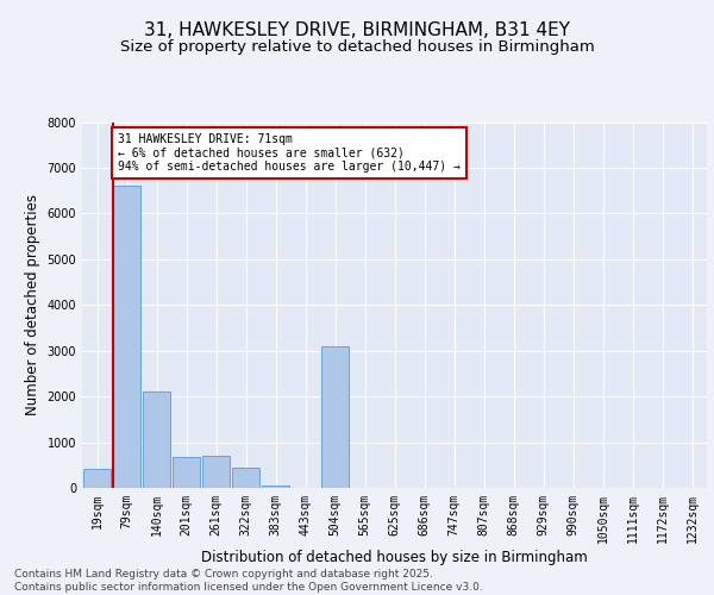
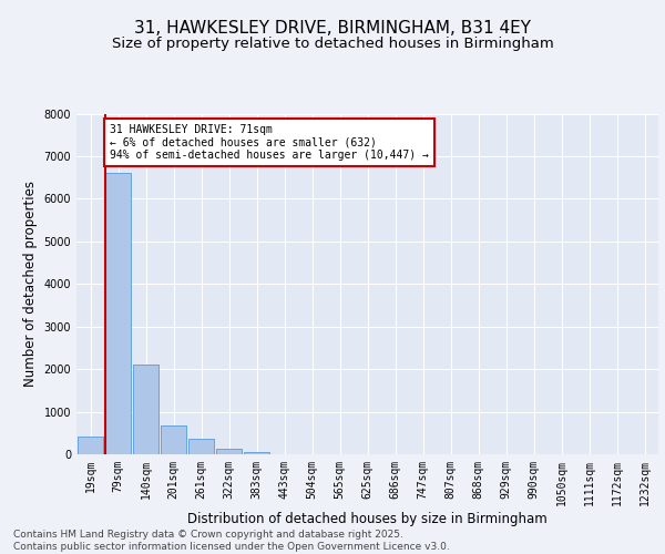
261sqm: 700 -> 370
322sqm: 450 -> 130
504sqm: 3100 -> 0
